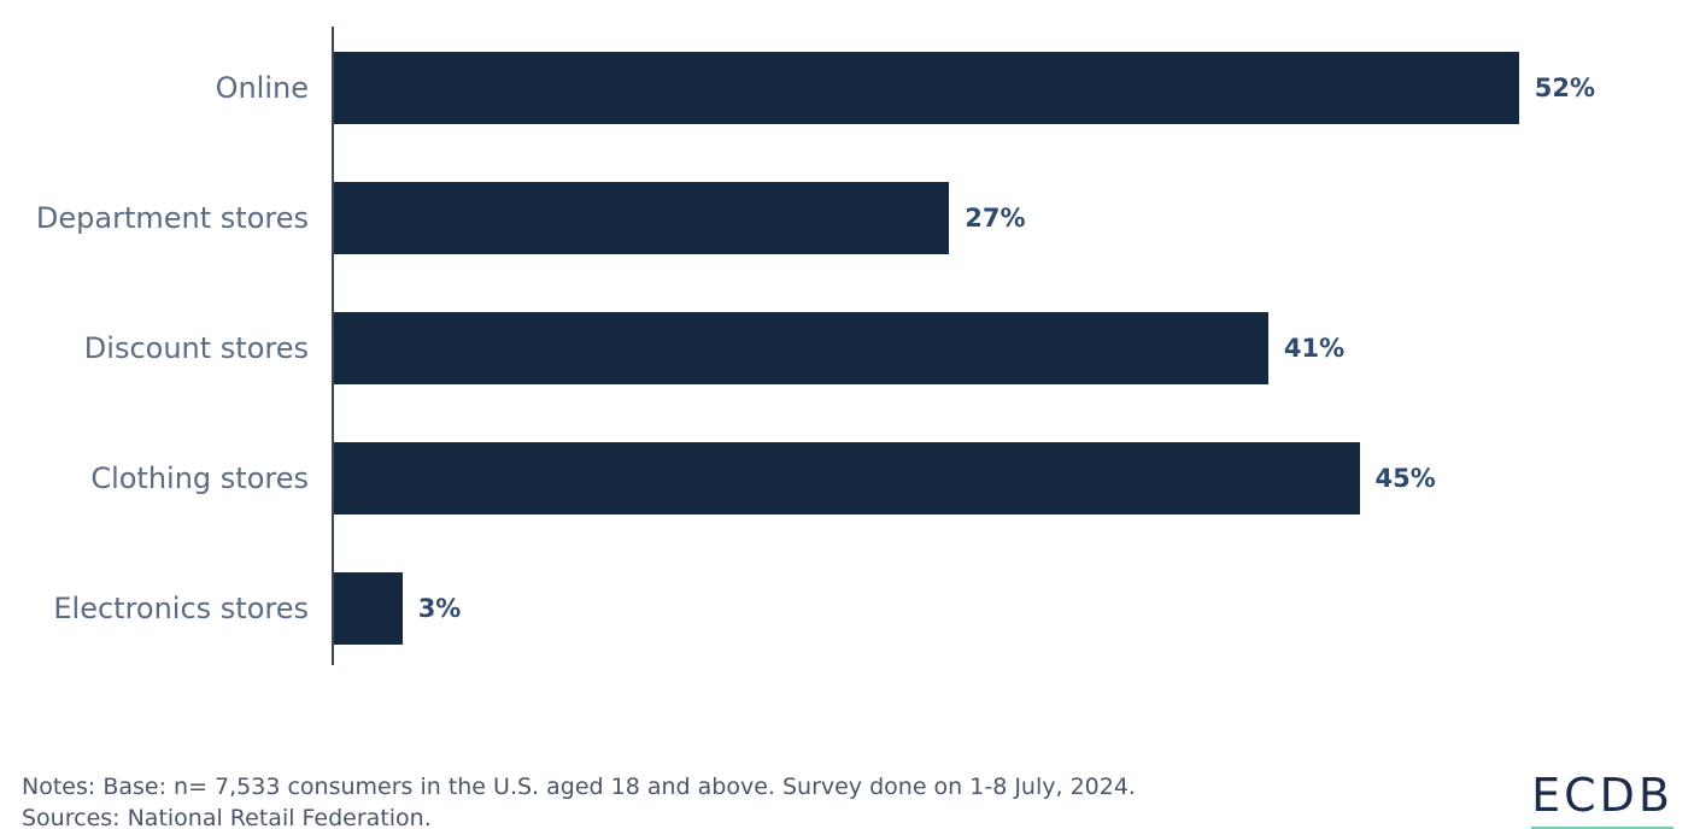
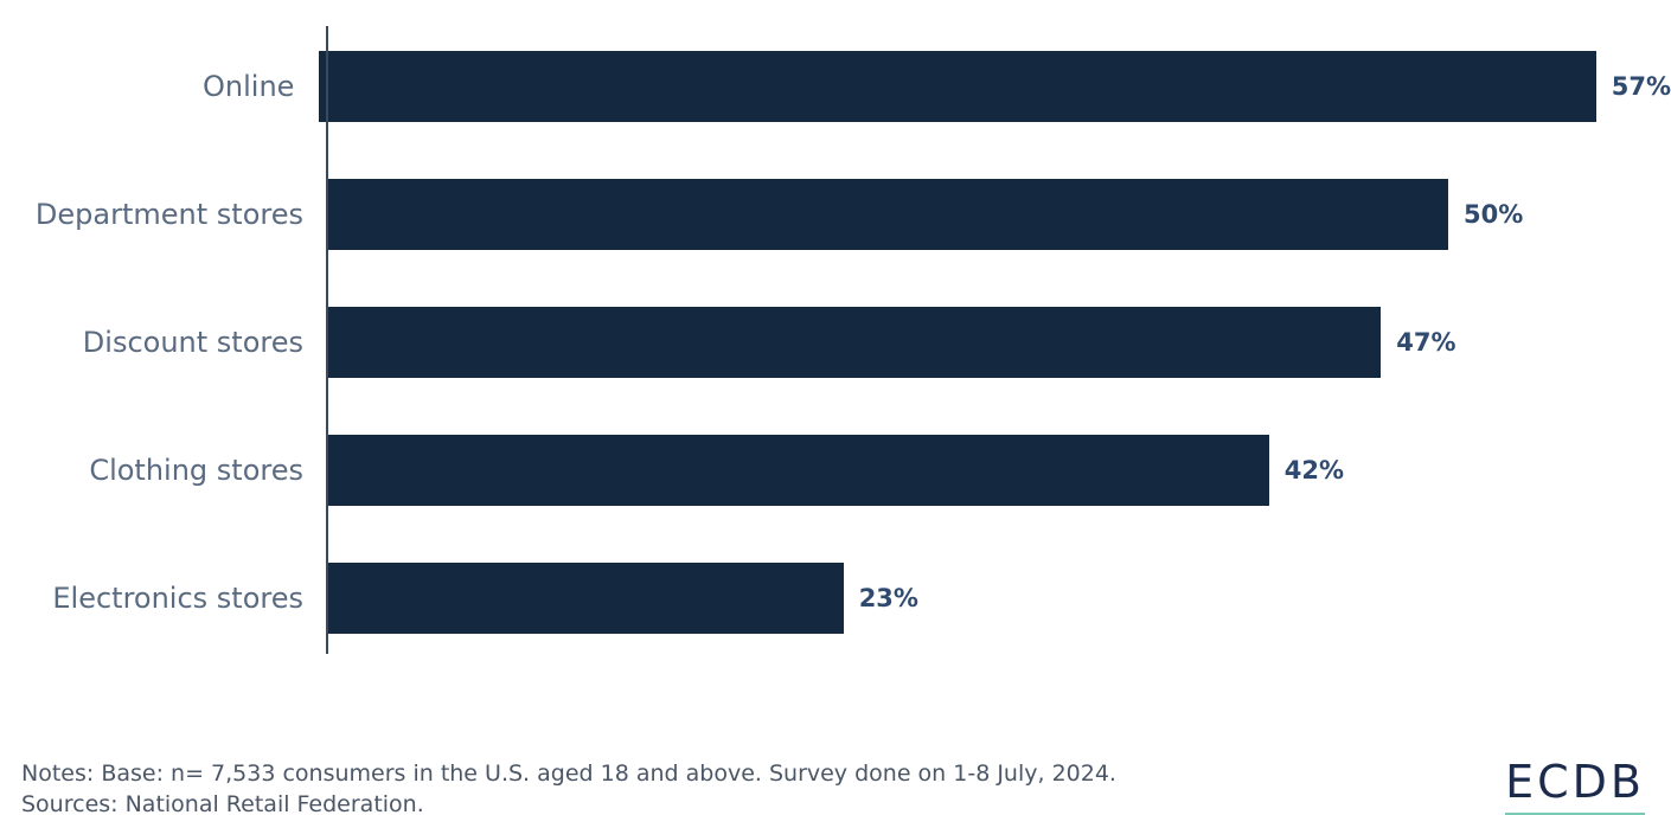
Online: 52% -> 57%
Department stores: 27% -> 50%
Discount stores: 41% -> 47%
Clothing stores: 45% -> 42%
Electronics stores: 3% -> 23%
